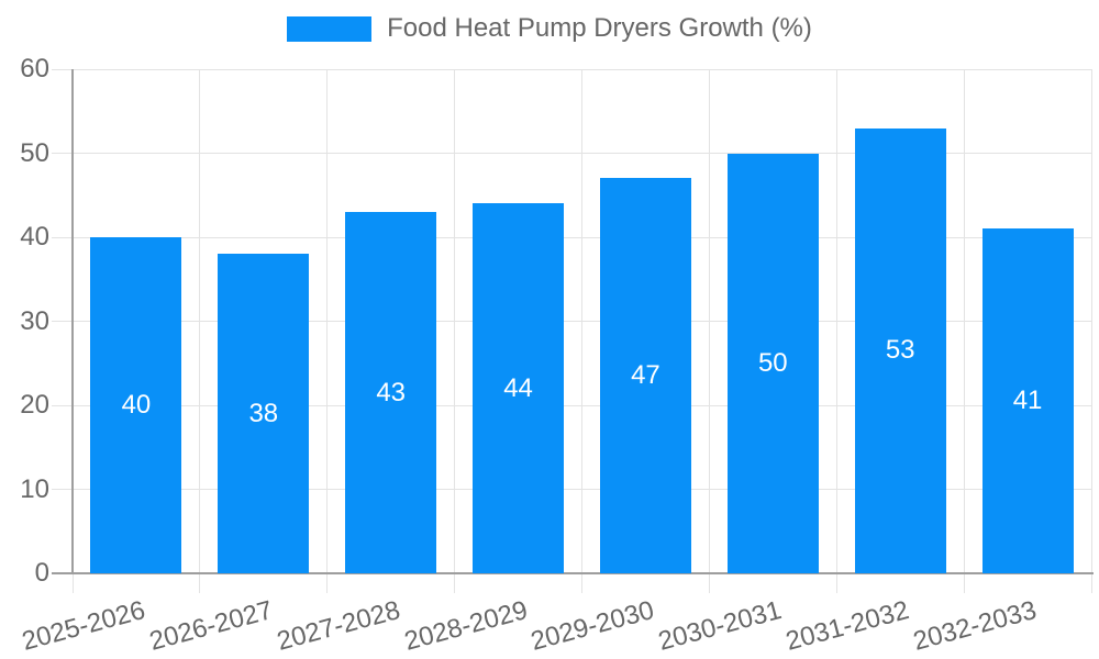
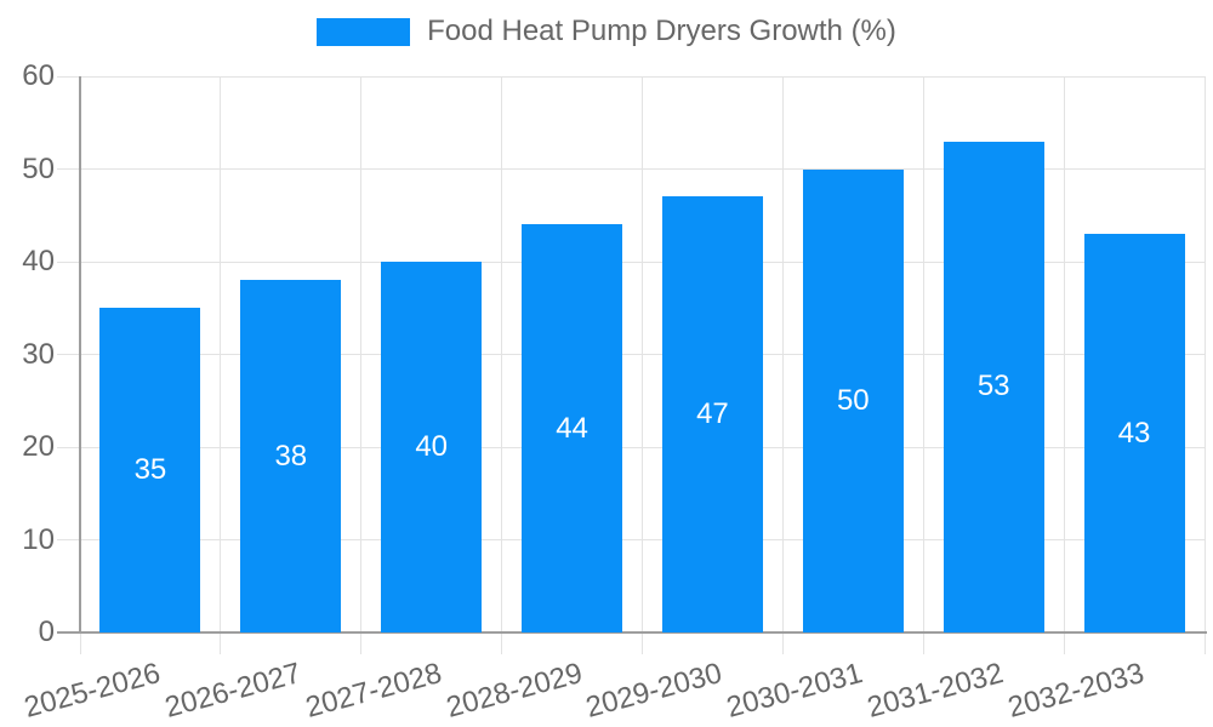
2025-2026: 40 -> 35
2027-2028: 43 -> 40
2032-2033: 41 -> 43
